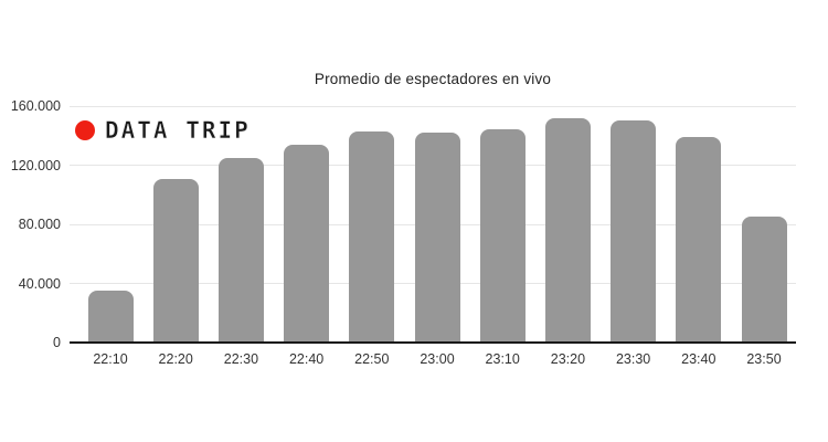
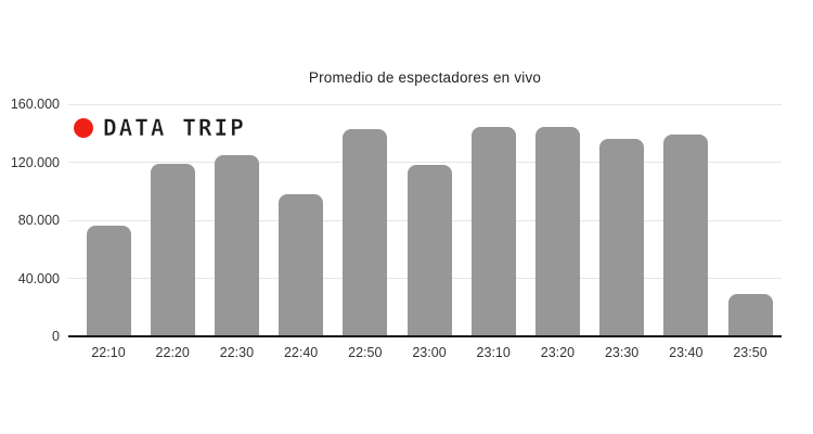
22:10: 35000 -> 76000
22:20: 111000 -> 119000
22:40: 134000 -> 98000
23:00: 142000 -> 118000
23:20: 152000 -> 144000
23:30: 150000 -> 136000
23:50: 85000 -> 29000
